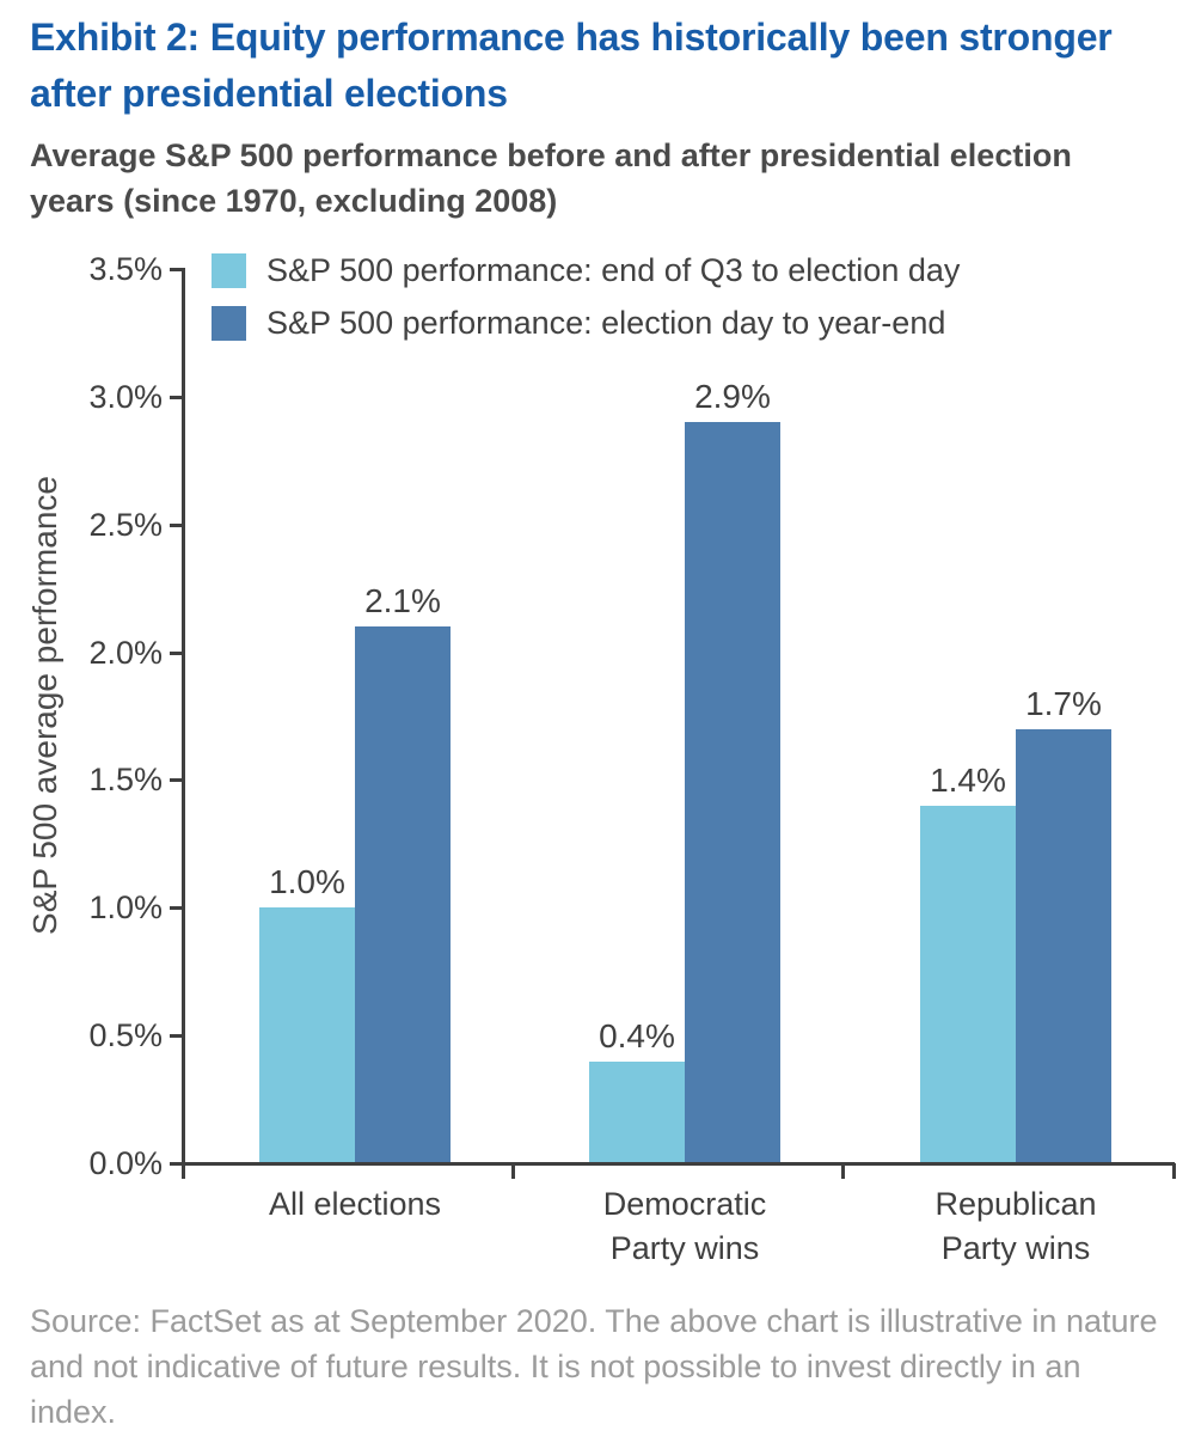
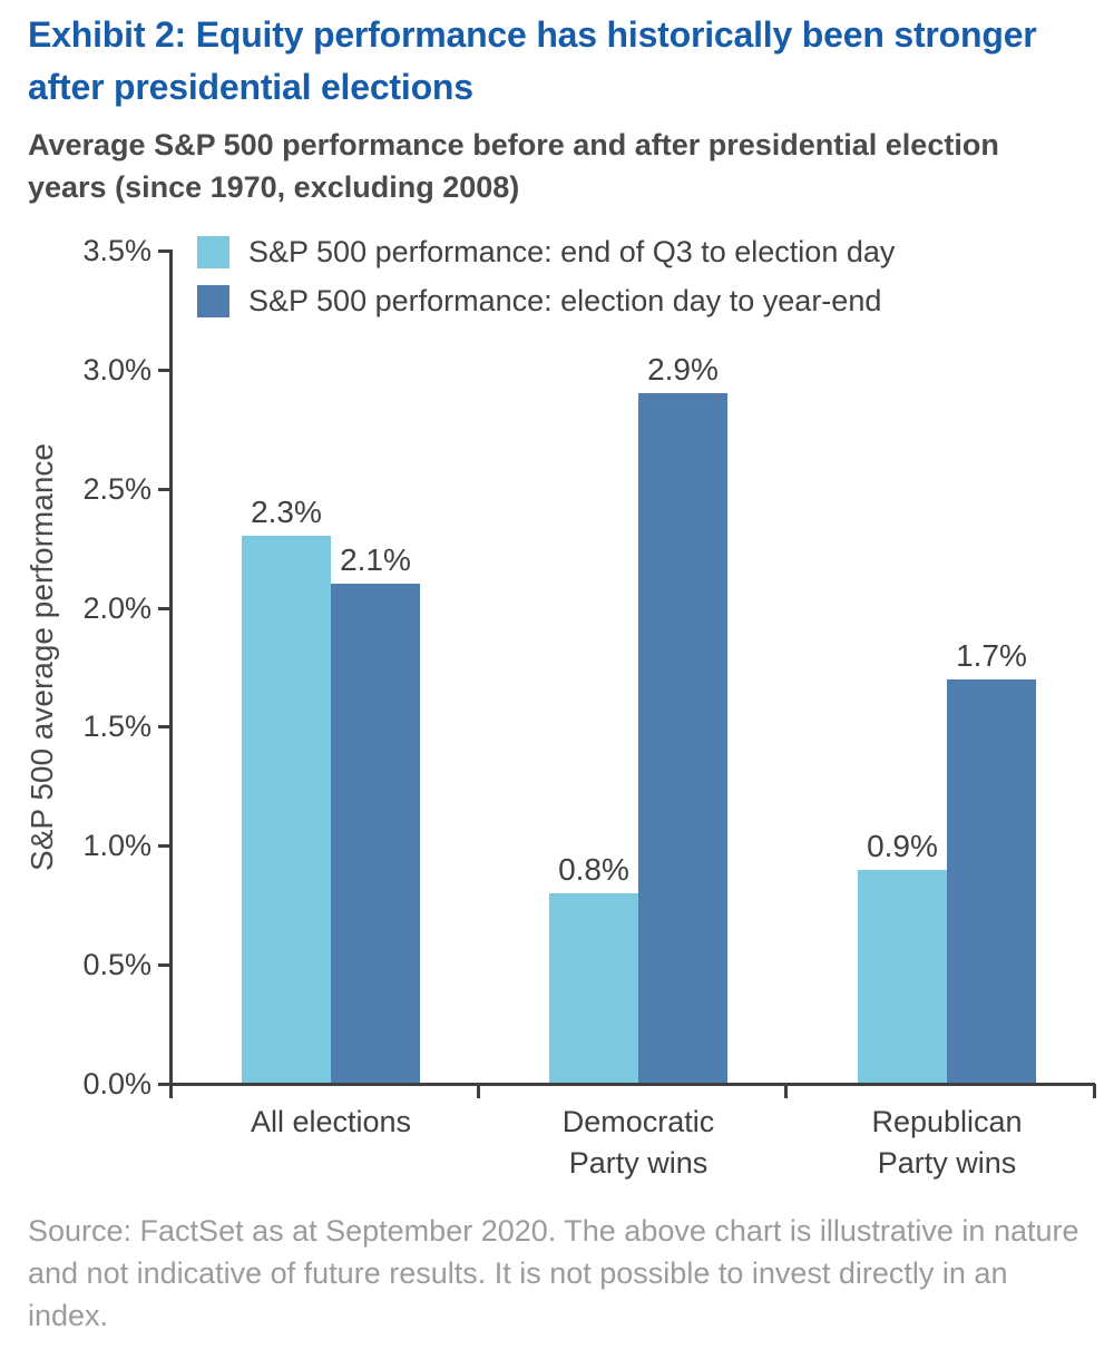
S&P 500 performance: end of Q3 to election day/All elections: 1.0% -> 2.3%
S&P 500 performance: end of Q3 to election day/Democratic Party wins: 0.4% -> 0.8%
S&P 500 performance: end of Q3 to election day/Republican Party wins: 1.4% -> 0.9%
